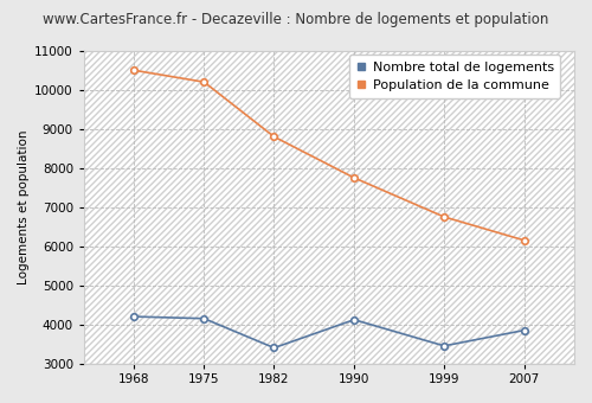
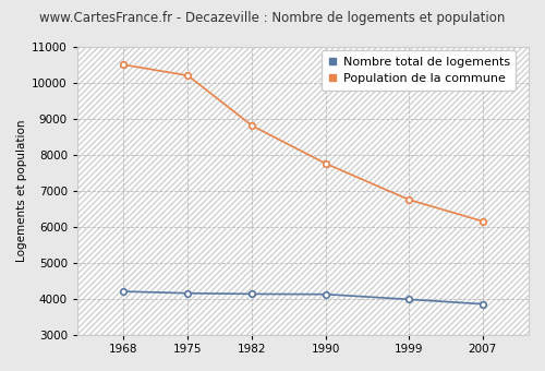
Nombre total de logements/1982: 3400 -> 4130
Nombre total de logements/1999: 3450 -> 3980
